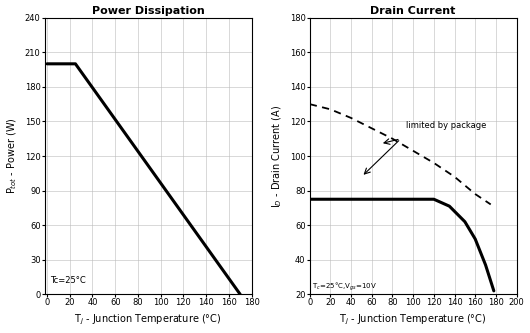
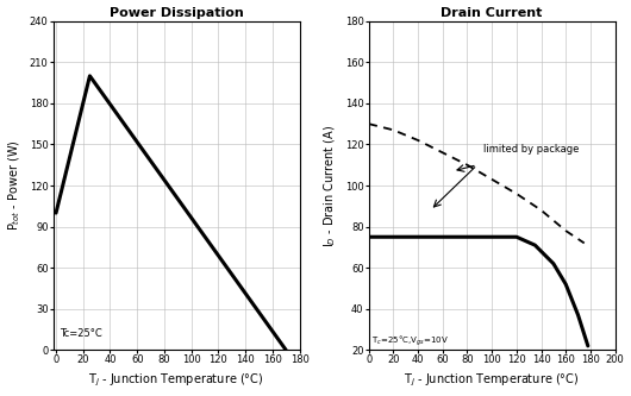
Power Dissipation/0: 200 -> 100
